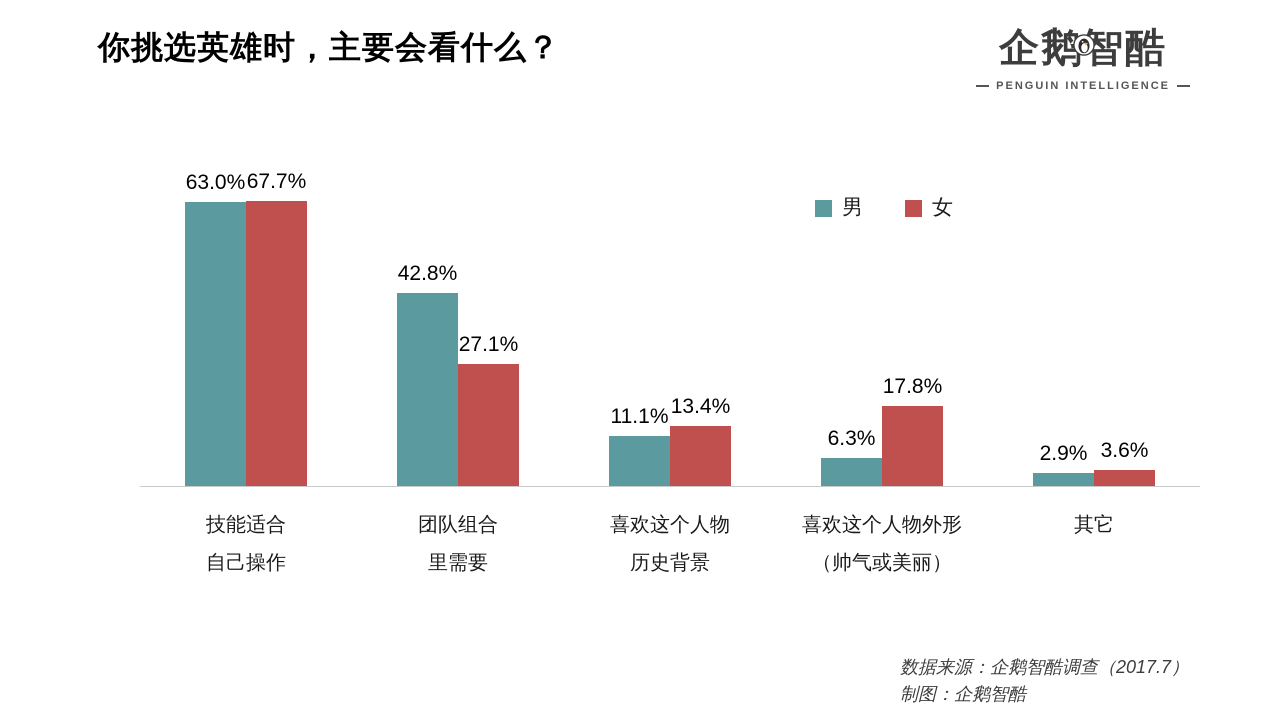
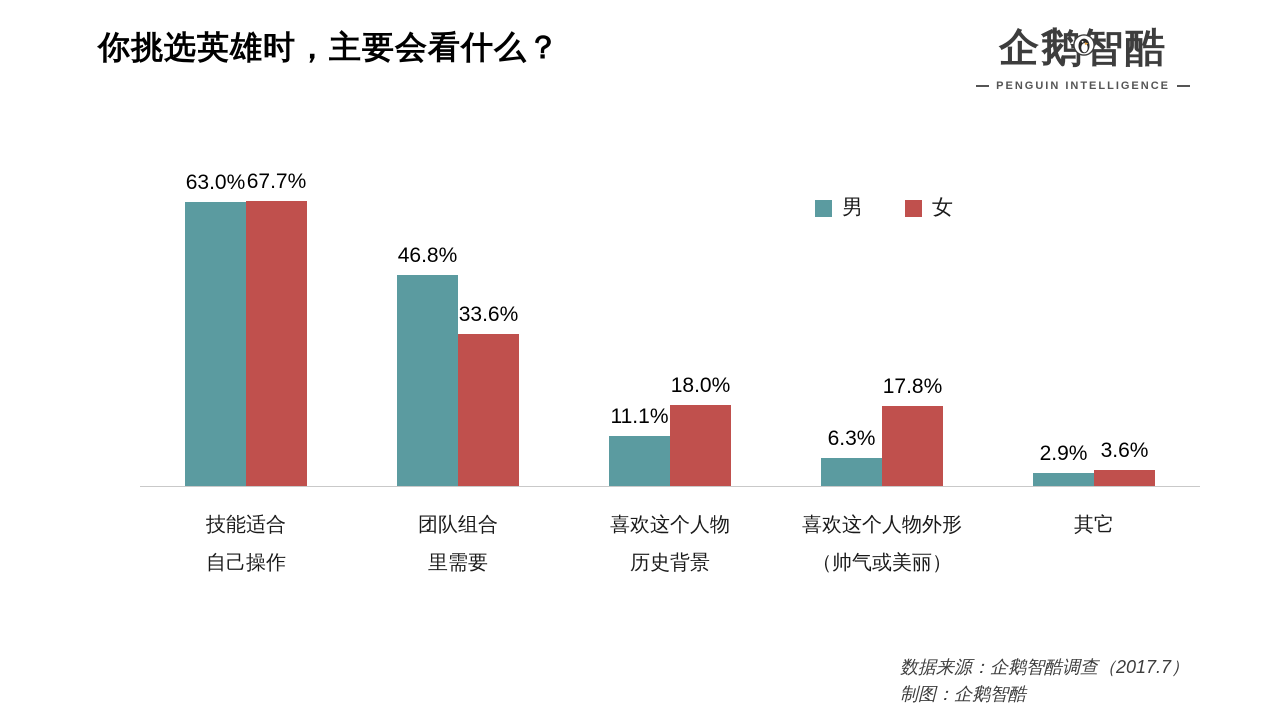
男/团队组合 里需要: 42.8% -> 46.8%
女/团队组合 里需要: 27.1% -> 33.6%
女/喜欢这个人物 历史背景: 13.4% -> 18.0%
